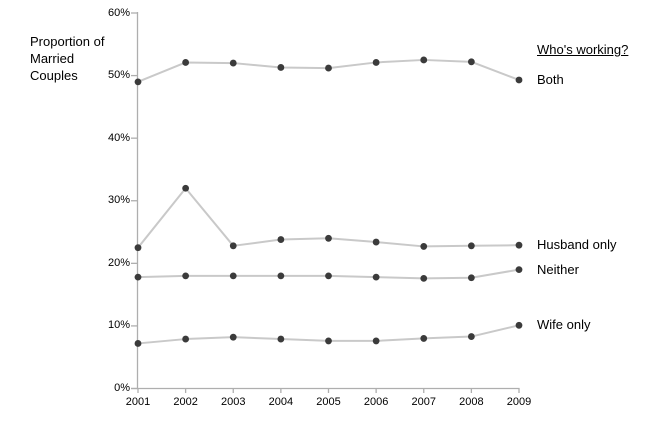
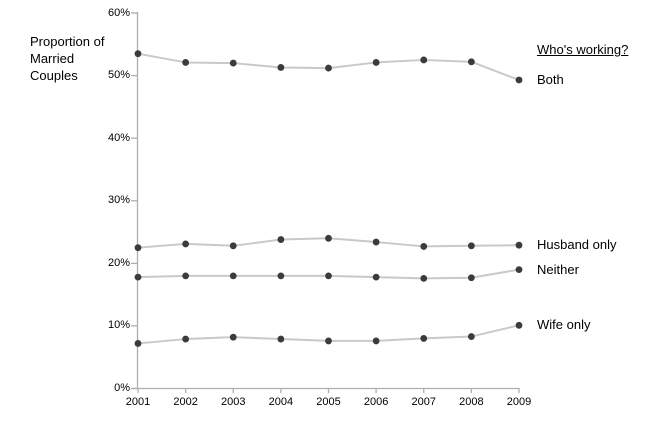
Both/2001: 49% -> 54%
Husband only/2002: 32% -> 23%
